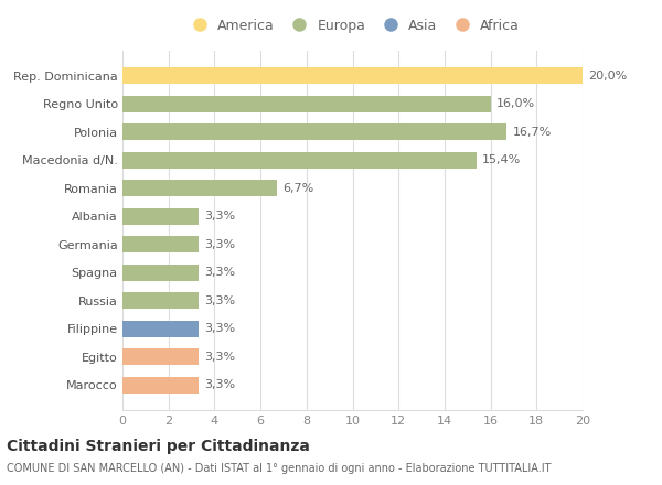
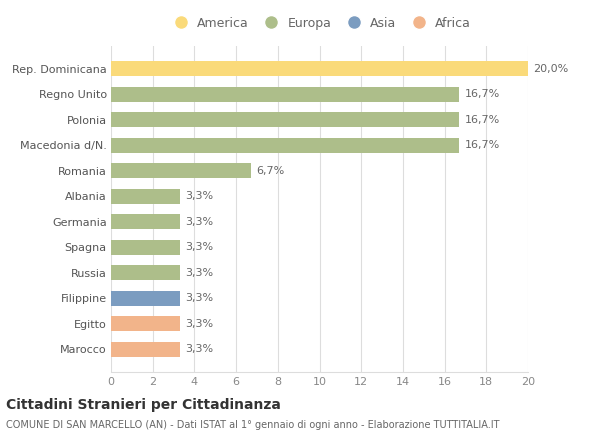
Regno Unito: 16,0% -> 16,7%
Macedonia d/N.: 15,4% -> 16,7%
